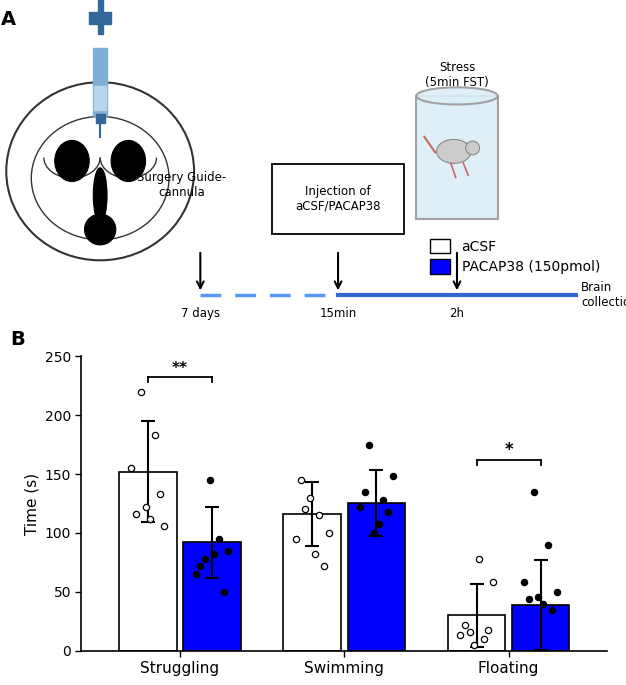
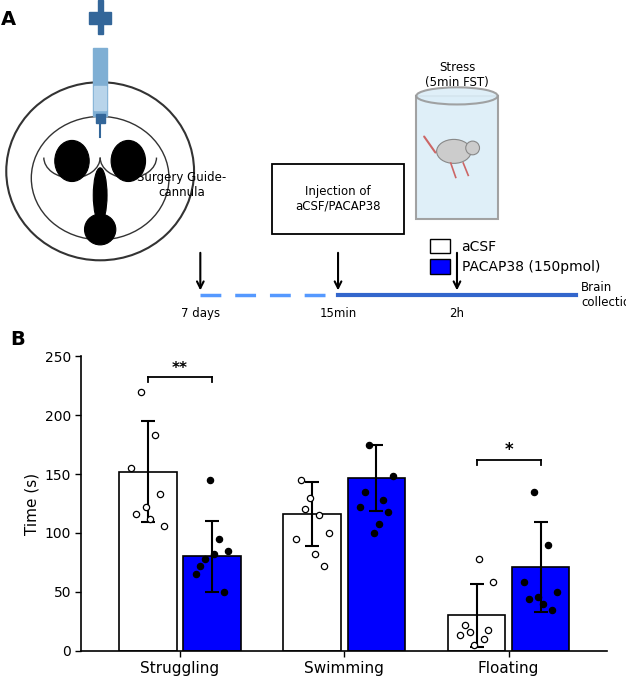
PACAP38 (150pmol)/Struggling: 92 -> 80
PACAP38 (150pmol)/Swimming: 125 -> 147
PACAP38 (150pmol)/Floating: 39 -> 71
